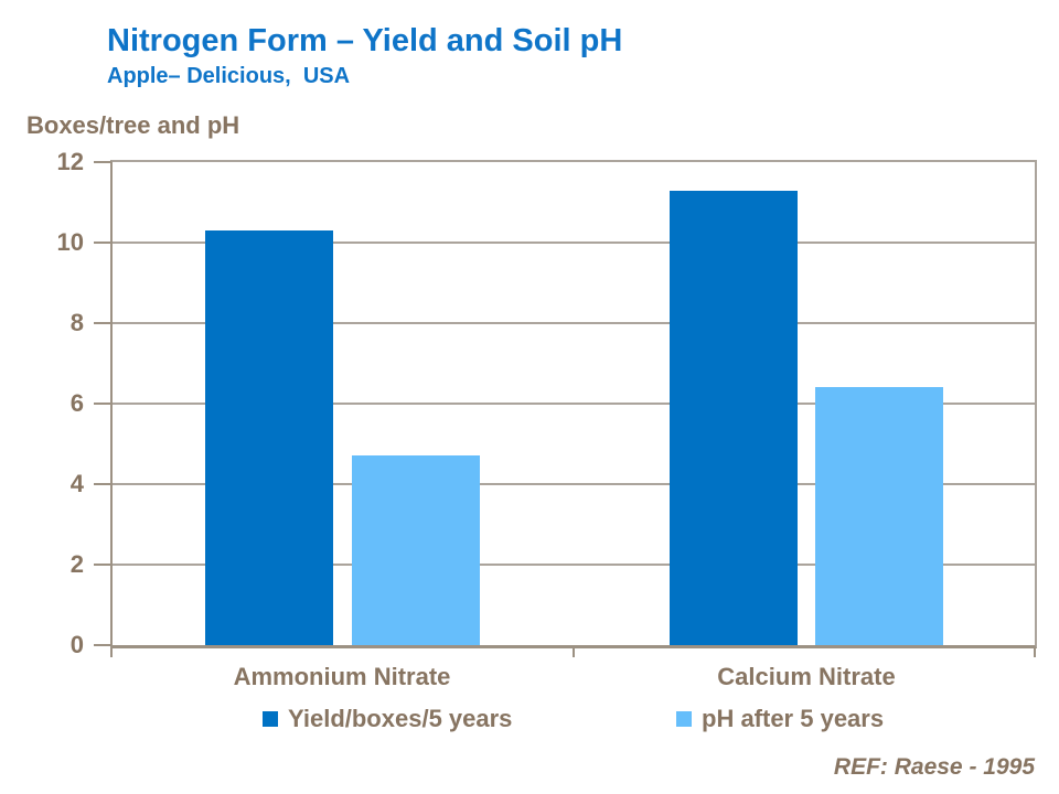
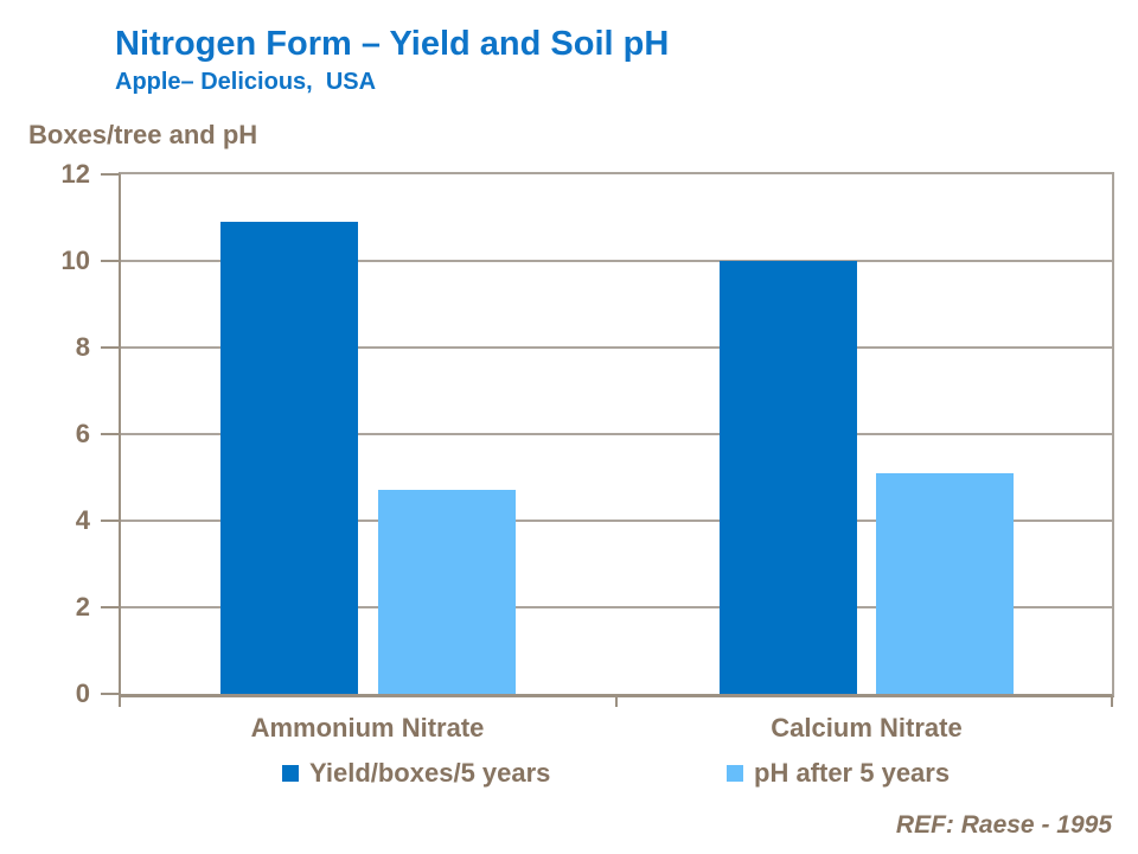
Yield/boxes/5 years/Ammonium Nitrate: 10.3 -> 10.9
Yield/boxes/5 years/Calcium Nitrate: 11.3 -> 10.0
pH after 5 years/Calcium Nitrate: 6.4 -> 5.1
